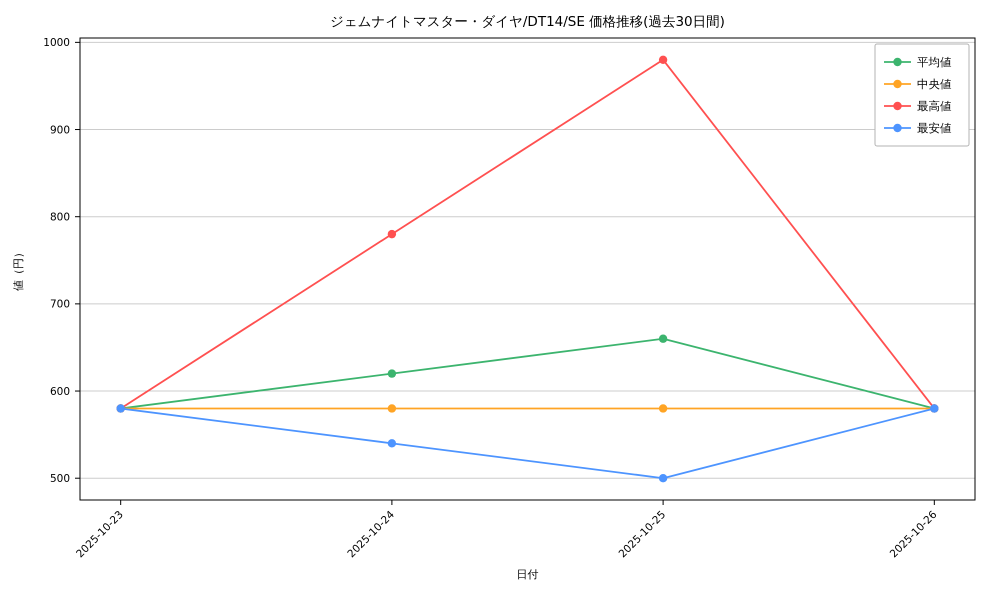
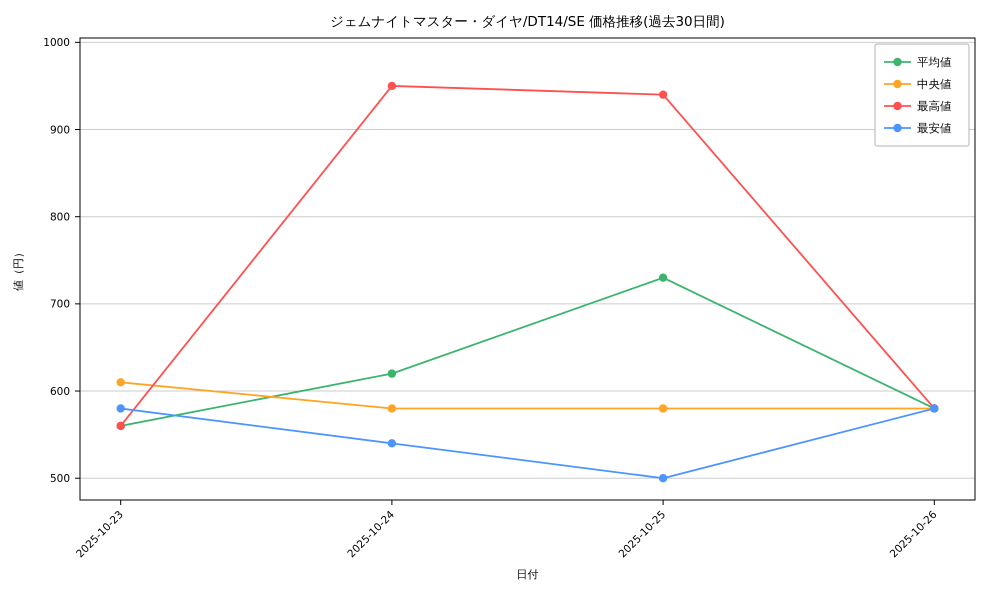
平均値/2025-10-23: 580 -> 560
中央値/2025-10-23: 580 -> 610
最高値/2025-10-23: 580 -> 560
最高値/2025-10-24: 780 -> 950
平均値/2025-10-25: 660 -> 730
最高値/2025-10-25: 980 -> 940
